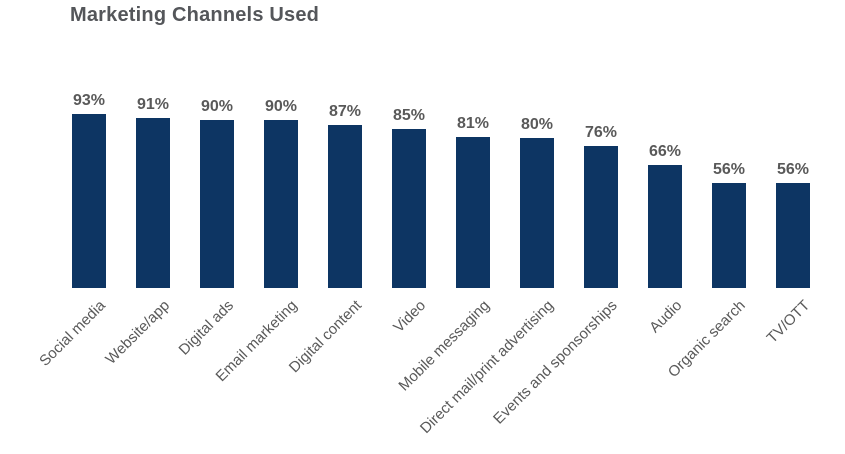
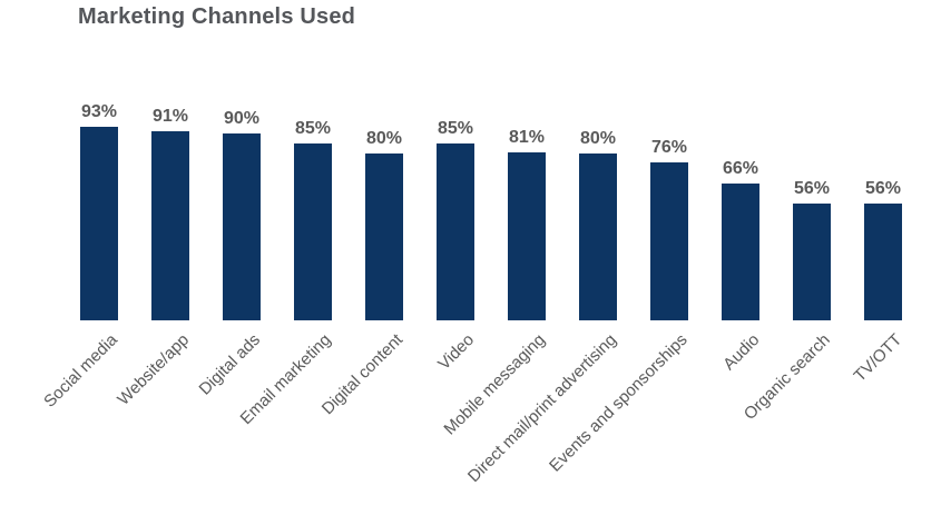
Email marketing: 90% -> 85%
Digital content: 87% -> 80%
